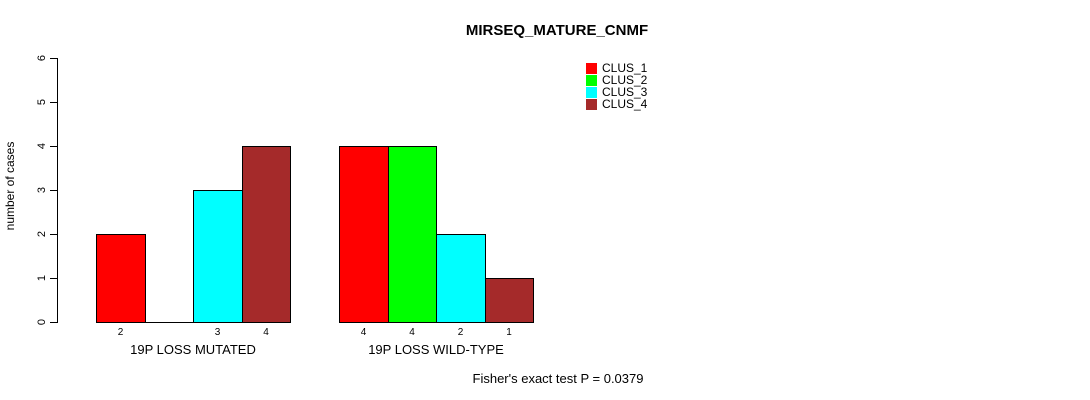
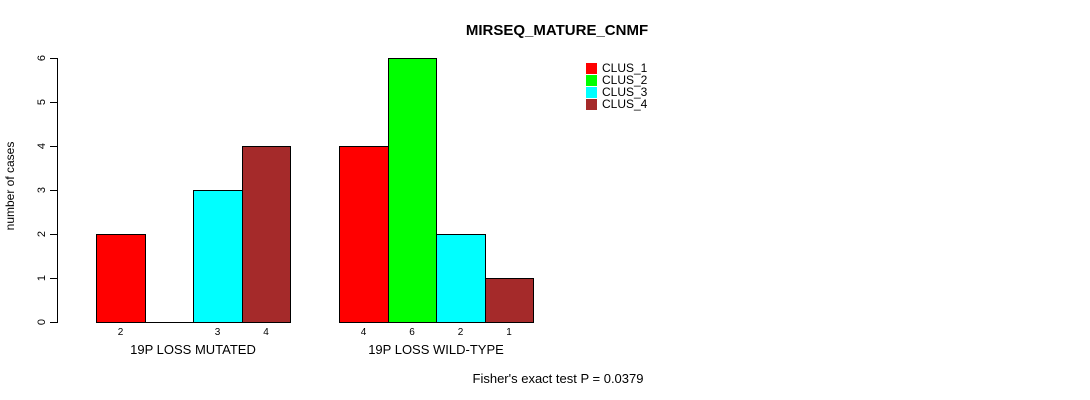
CLUS_2/19P LOSS WILD-TYPE: 4 -> 6
